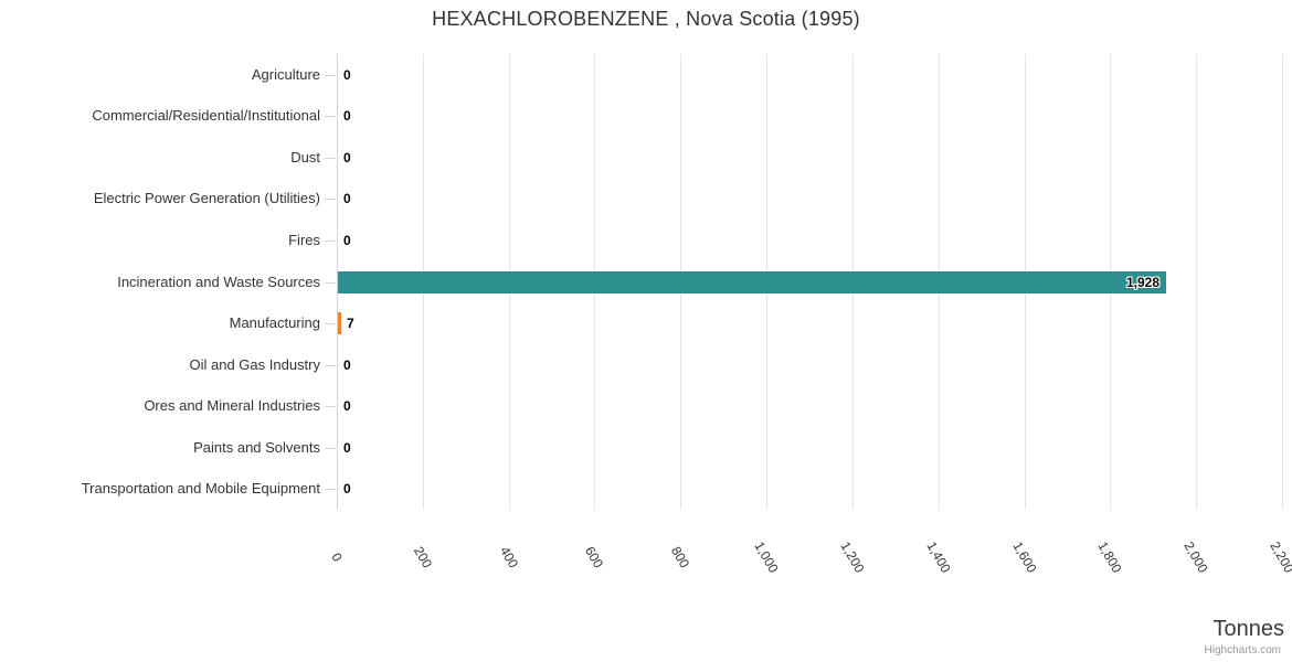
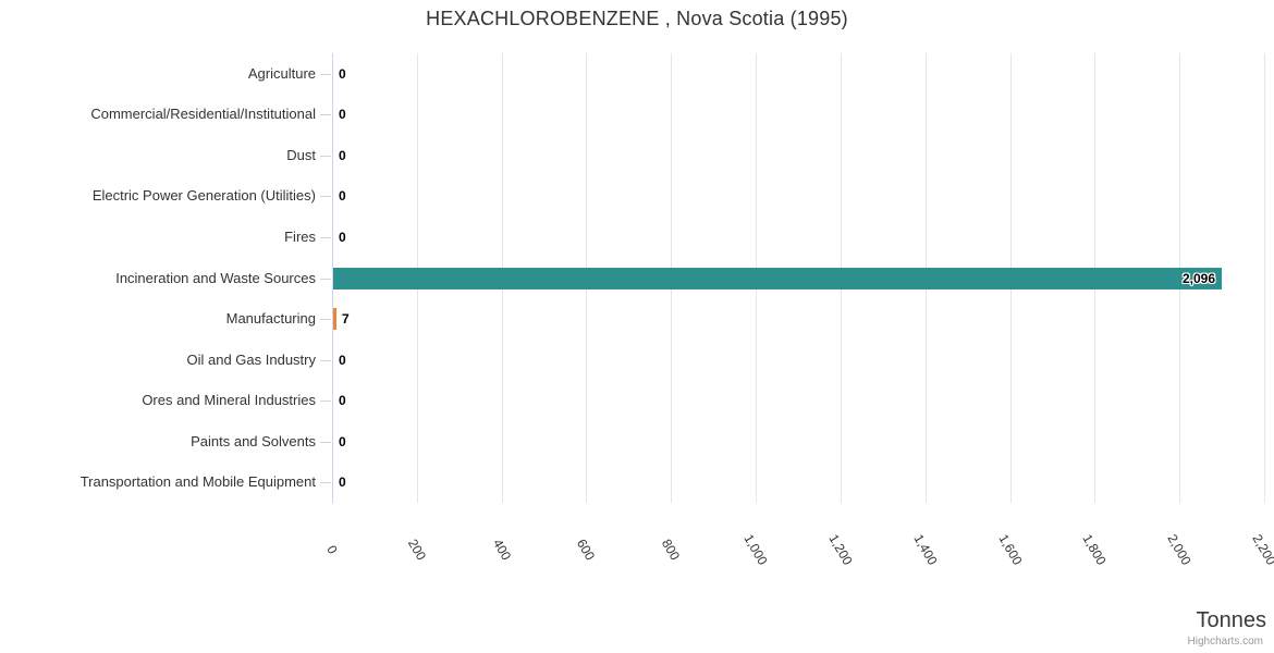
Incineration and Waste Sources: 1,928 -> 2,096
